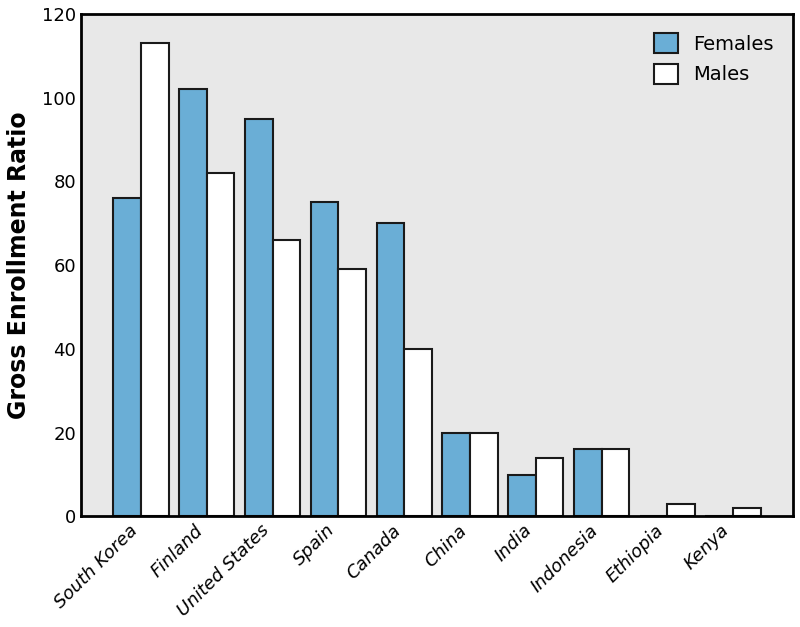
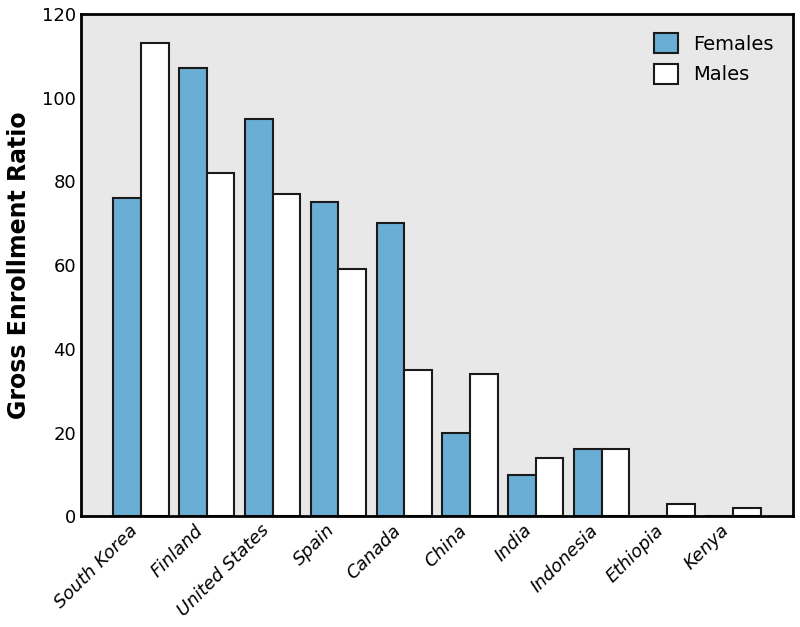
Females/Finland: 102 -> 107
Males/United States: 66 -> 77
Males/Canada: 40 -> 35
Males/China: 20 -> 34
